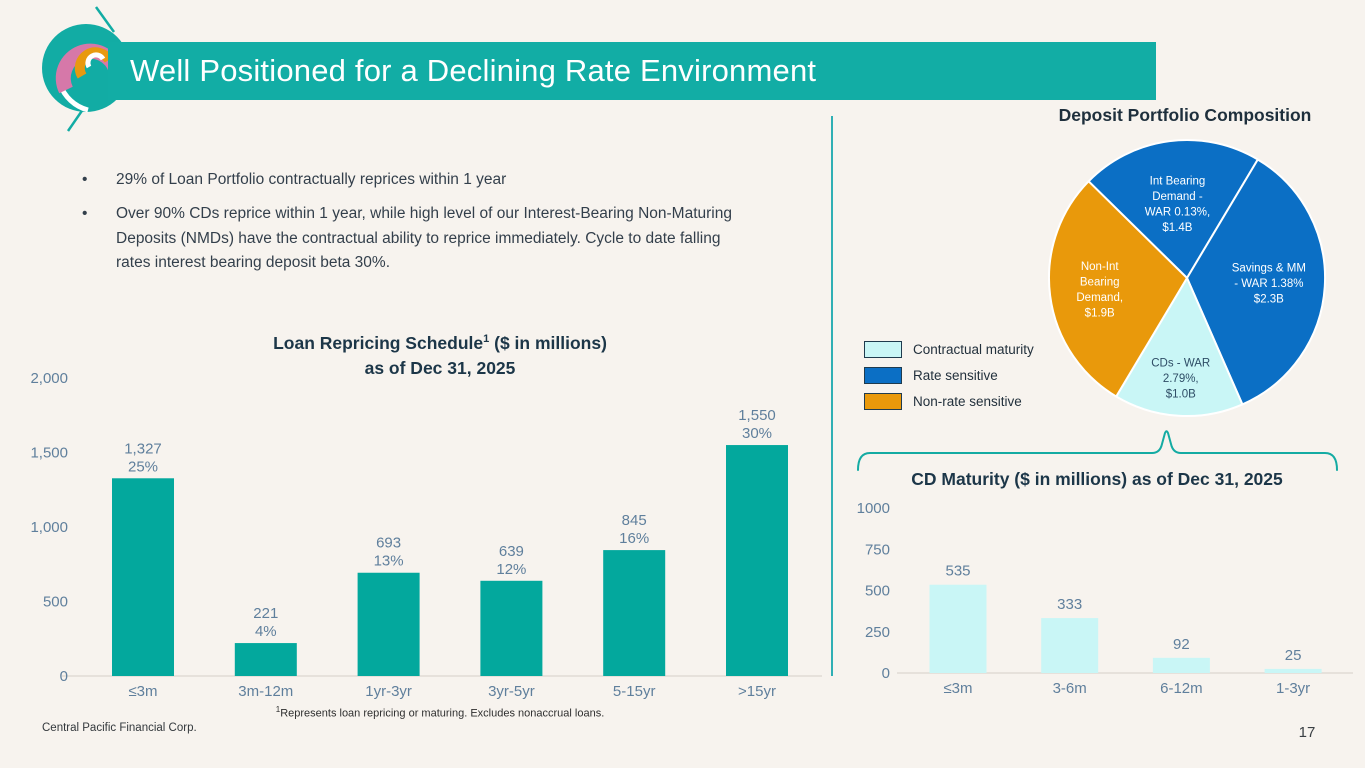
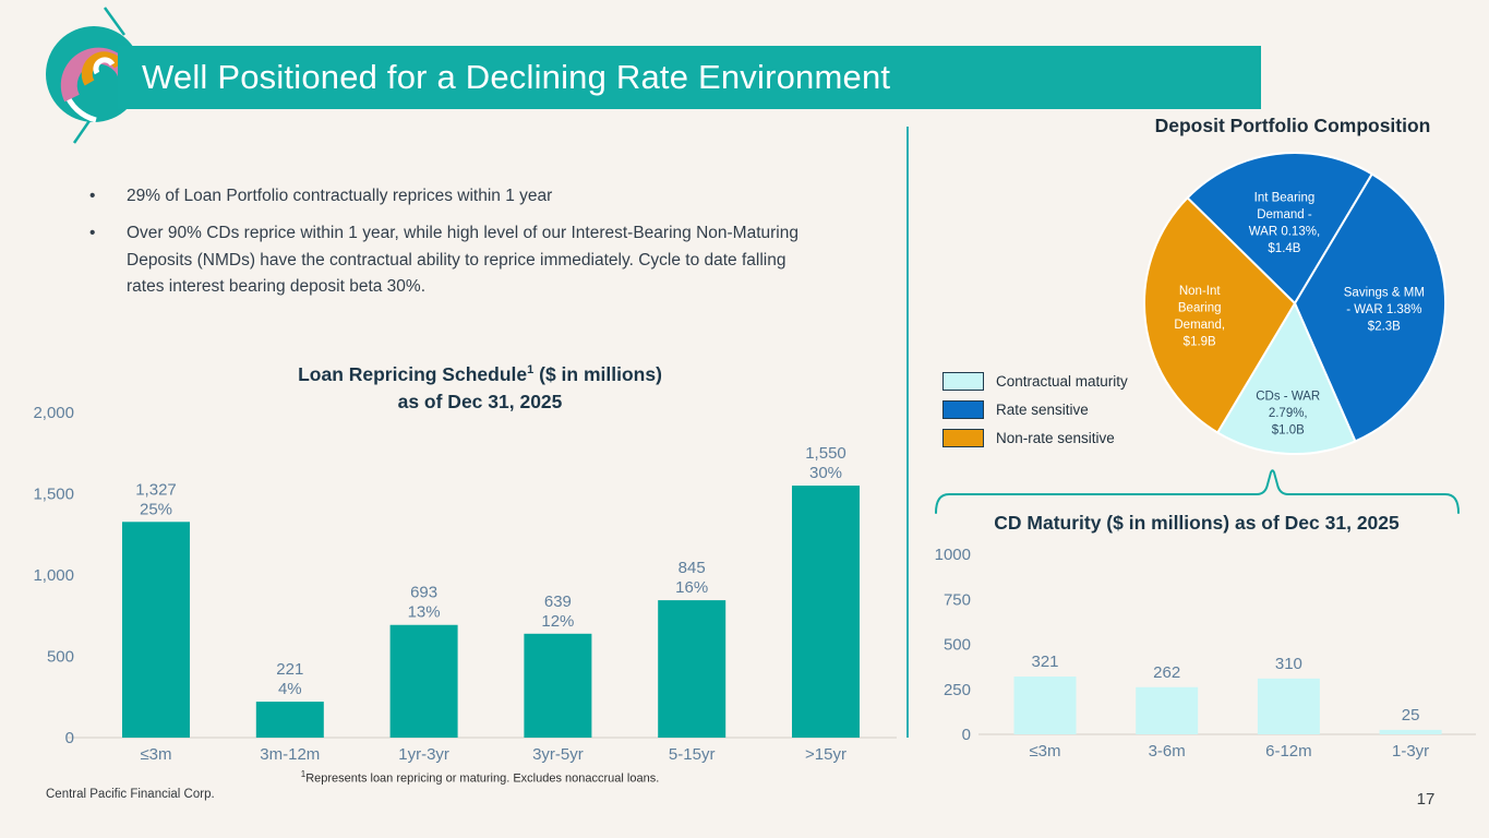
CD Maturity ($ in millions) as of Dec 31, 2025/≤3m: 535 -> 321
CD Maturity ($ in millions) as of Dec 31, 2025/3-6m: 333 -> 262
CD Maturity ($ in millions) as of Dec 31, 2025/6-12m: 92 -> 310
